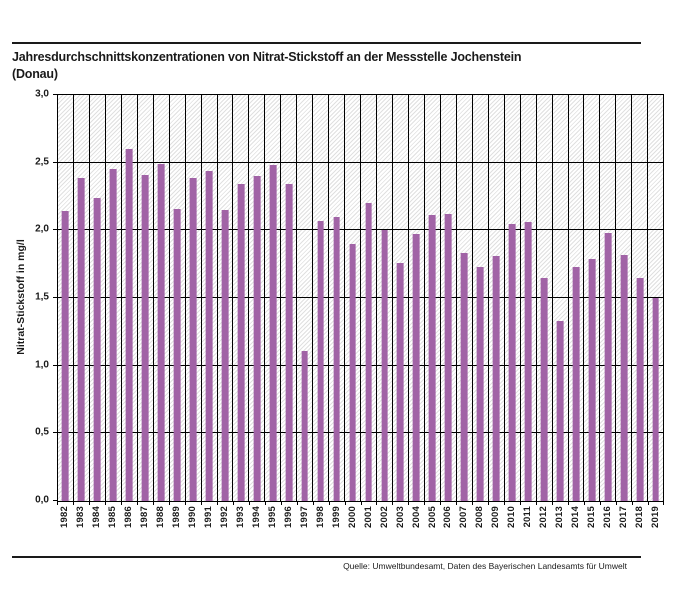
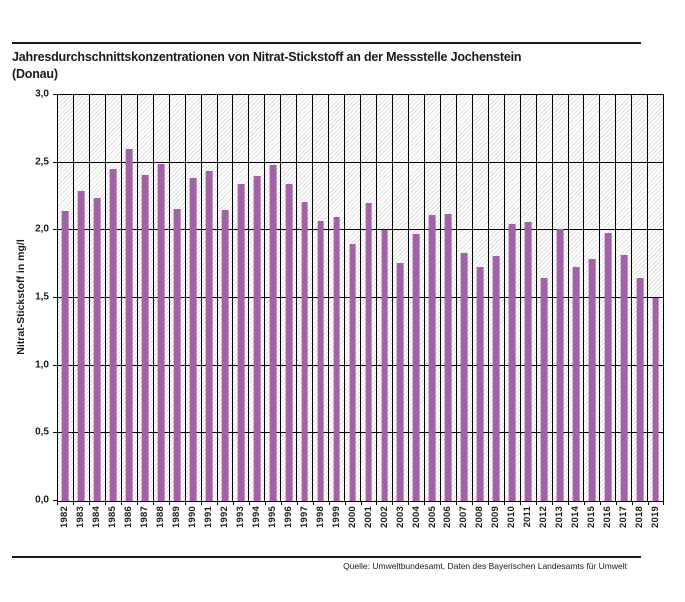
1983: 2,39 -> 2,29
1997: 1,11 -> 2,21
2013: 1,33 -> 2,01
